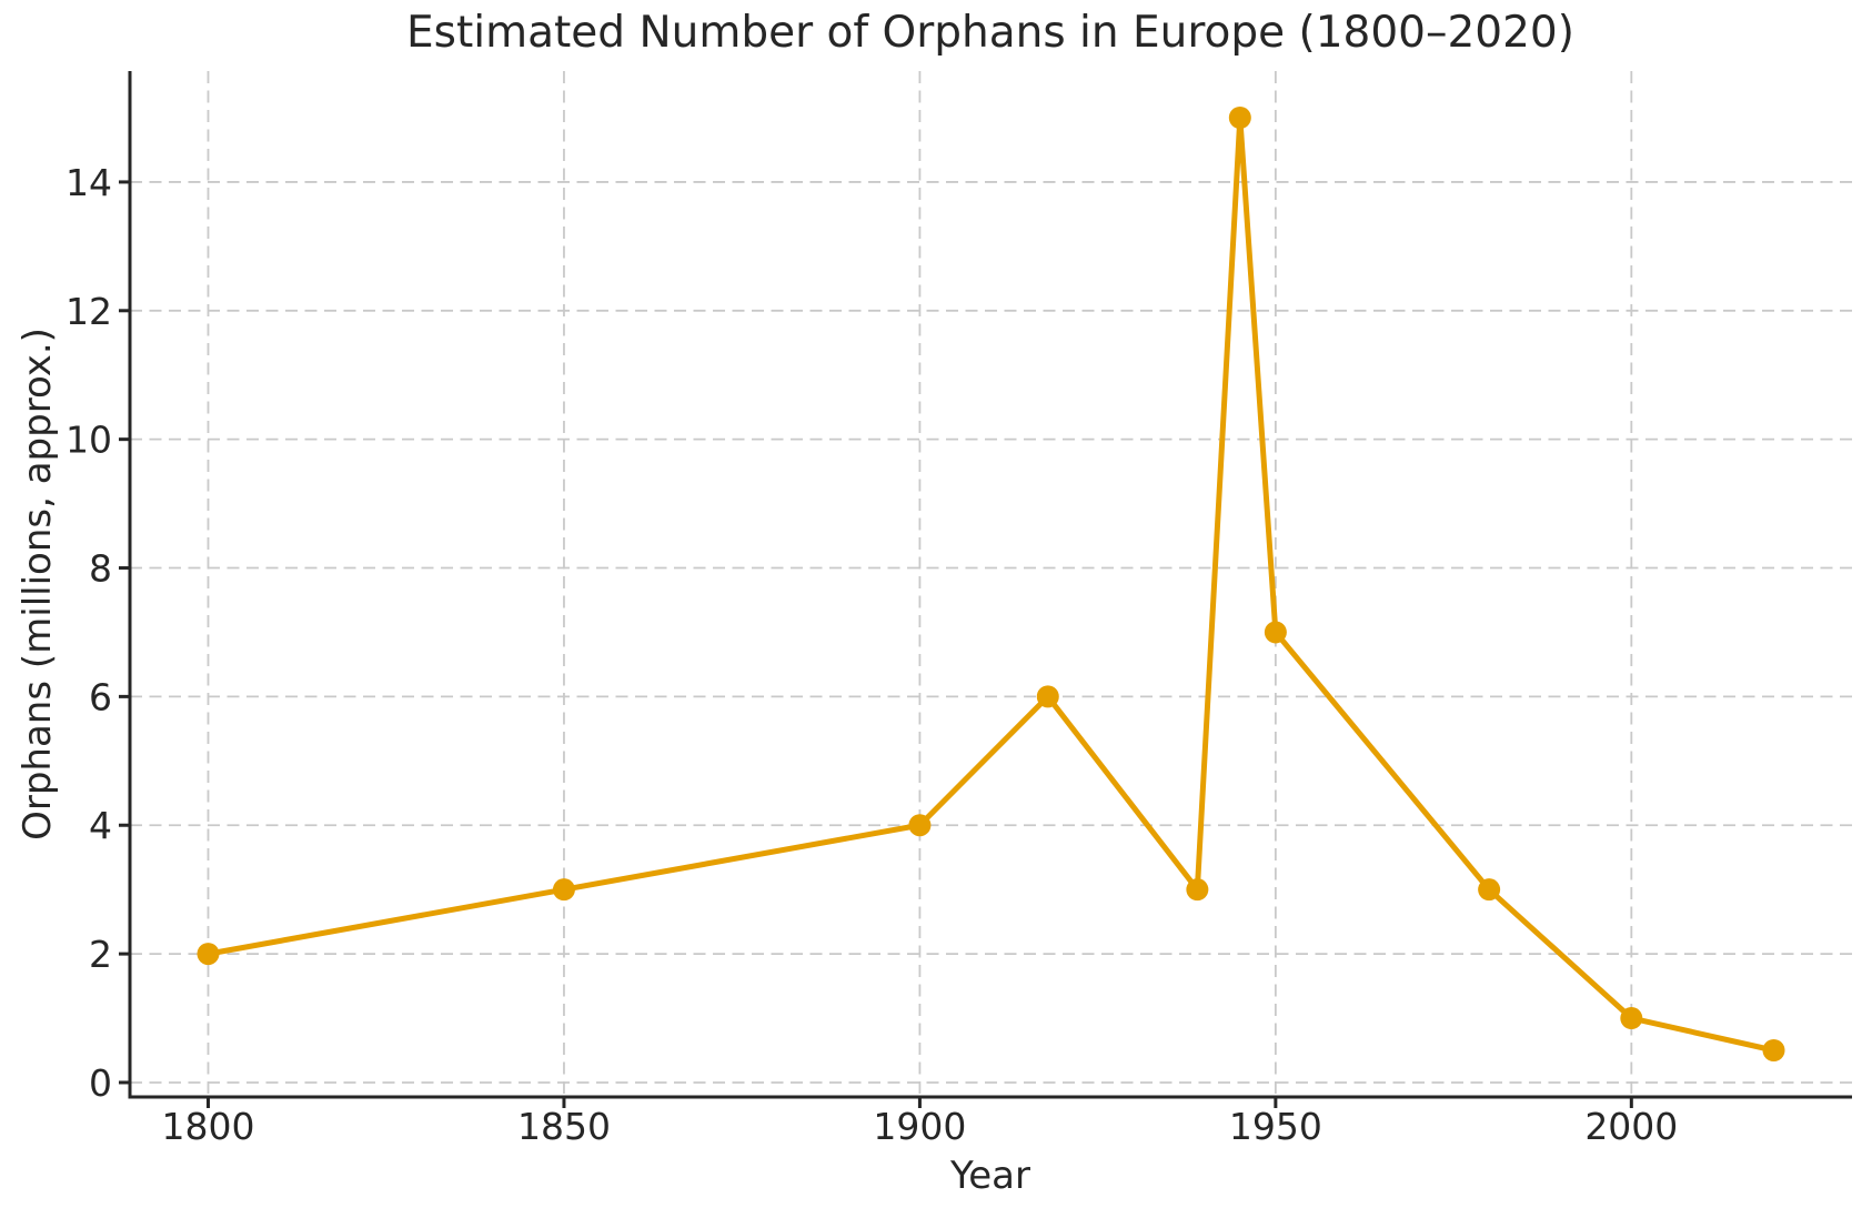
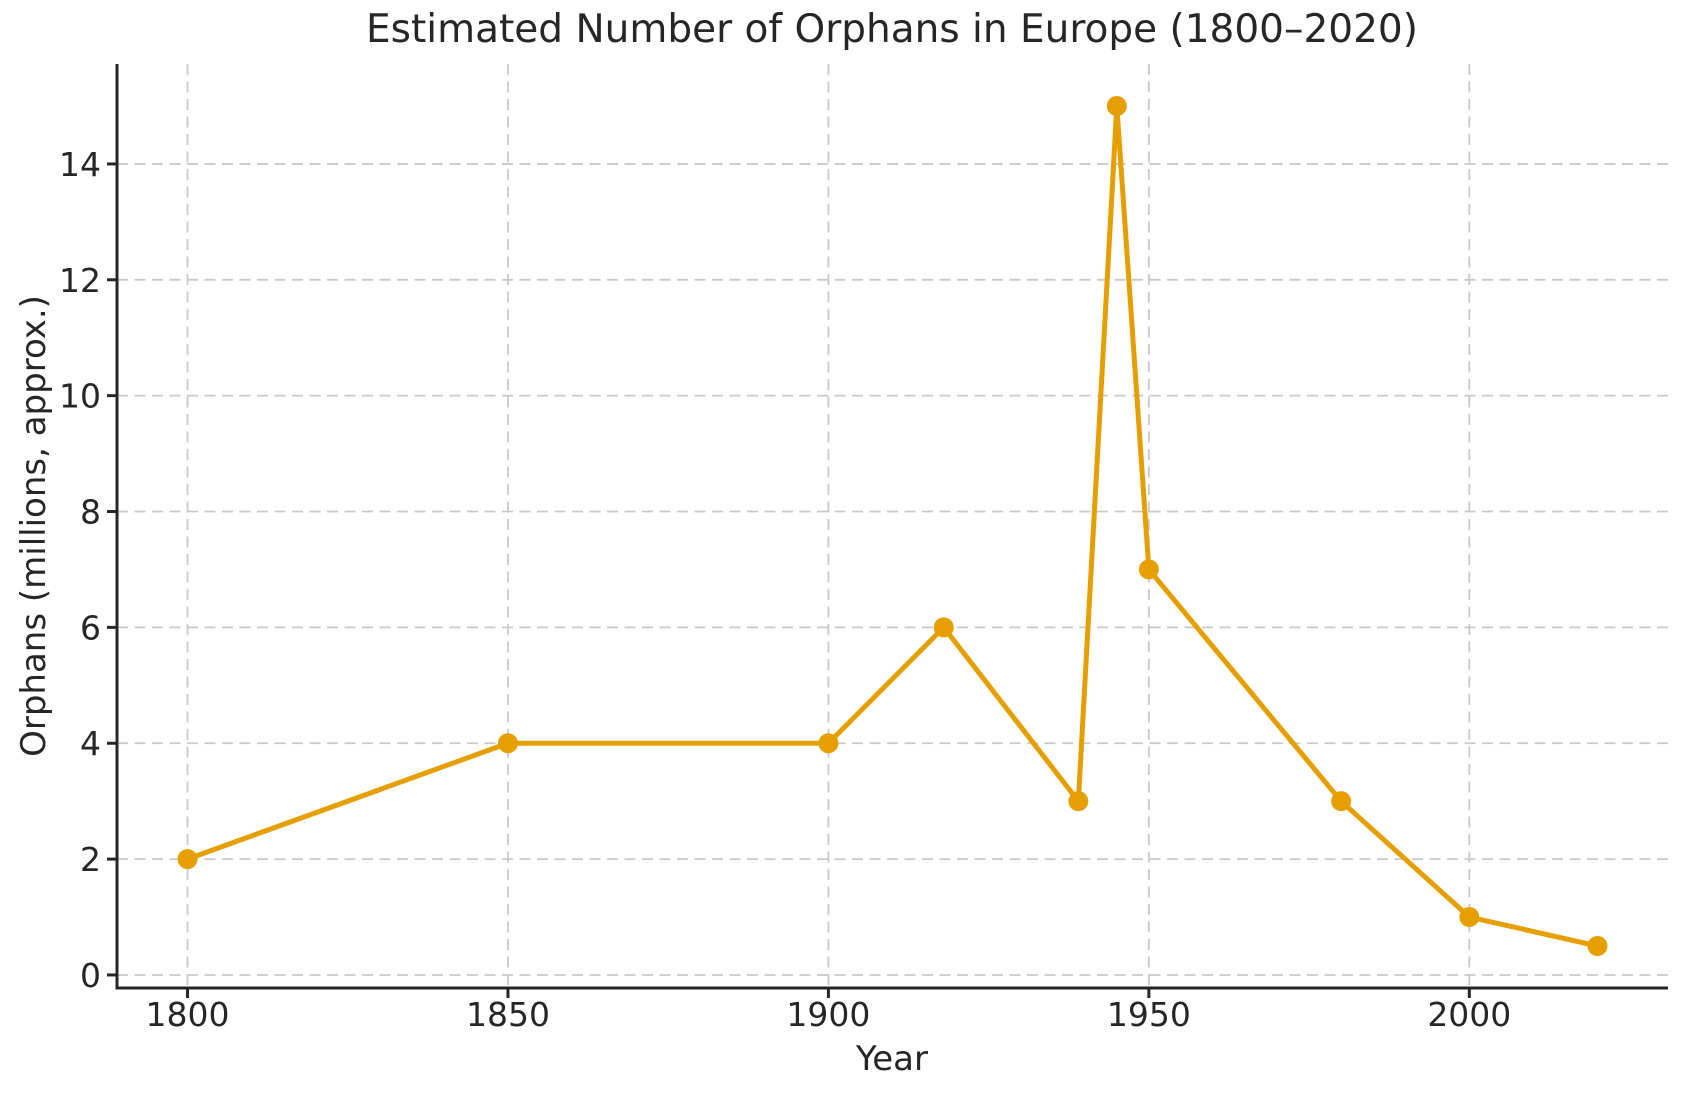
1850: 3.0 -> 4.0
